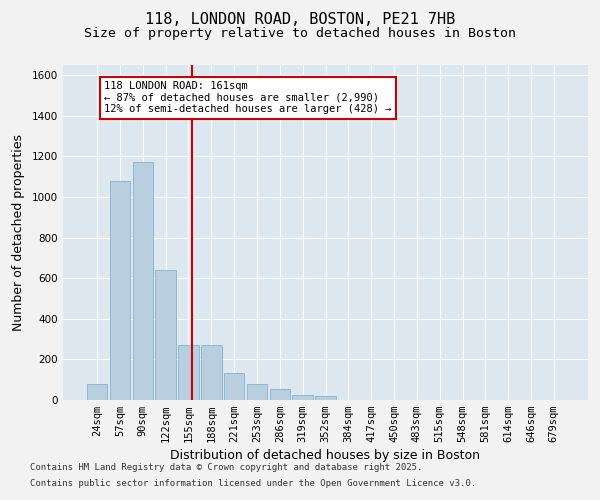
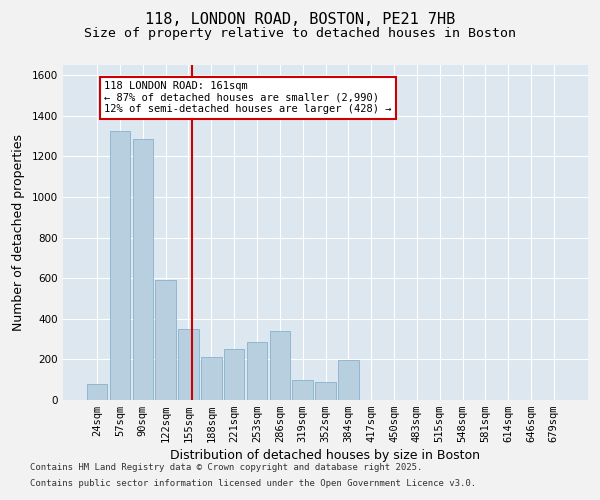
57sqm: 1080 -> 1325
90sqm: 1170 -> 1285
122sqm: 640 -> 590
155sqm: 270 -> 350
188sqm: 270 -> 210
221sqm: 135 -> 250
253sqm: 80 -> 285
286sqm: 55 -> 340
319sqm: 25 -> 100
352sqm: 18 -> 90
384sqm: 2 -> 195
